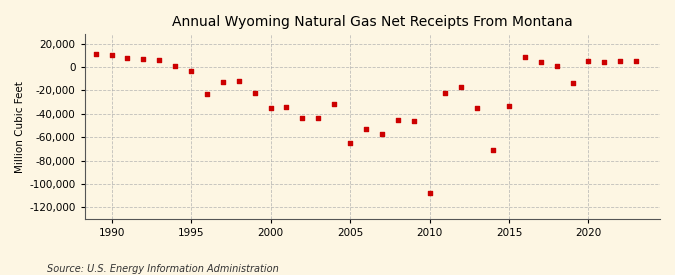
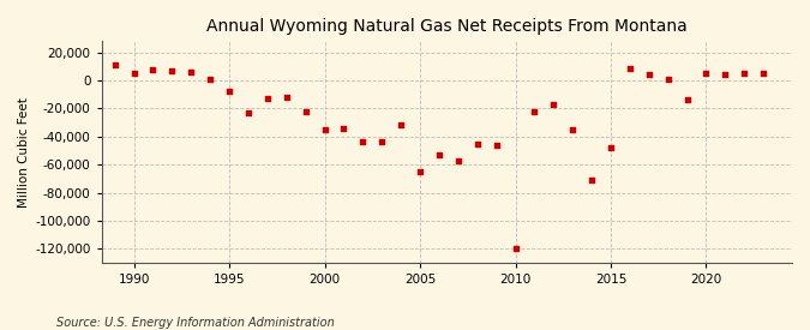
1990: 10,000 -> 5,000
1995: -3,000 -> -8,000
2010: -108,000 -> -120,000
2015: -33,000 -> -48,000
